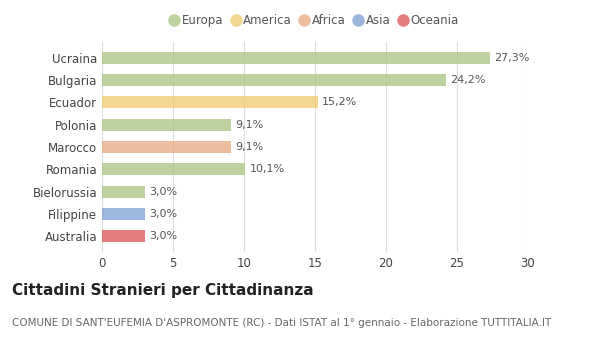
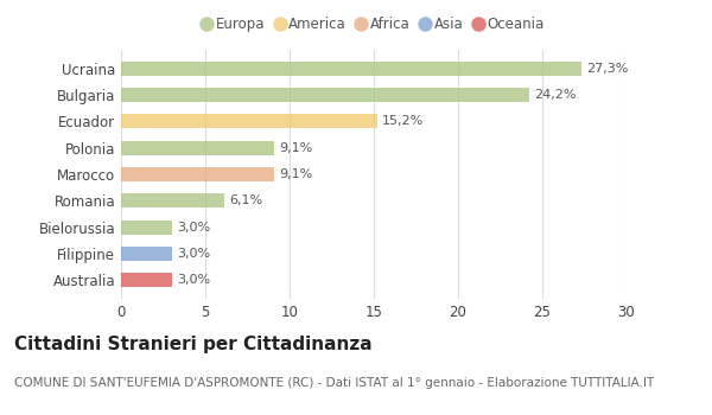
Romania: 10,1% -> 6,1%
